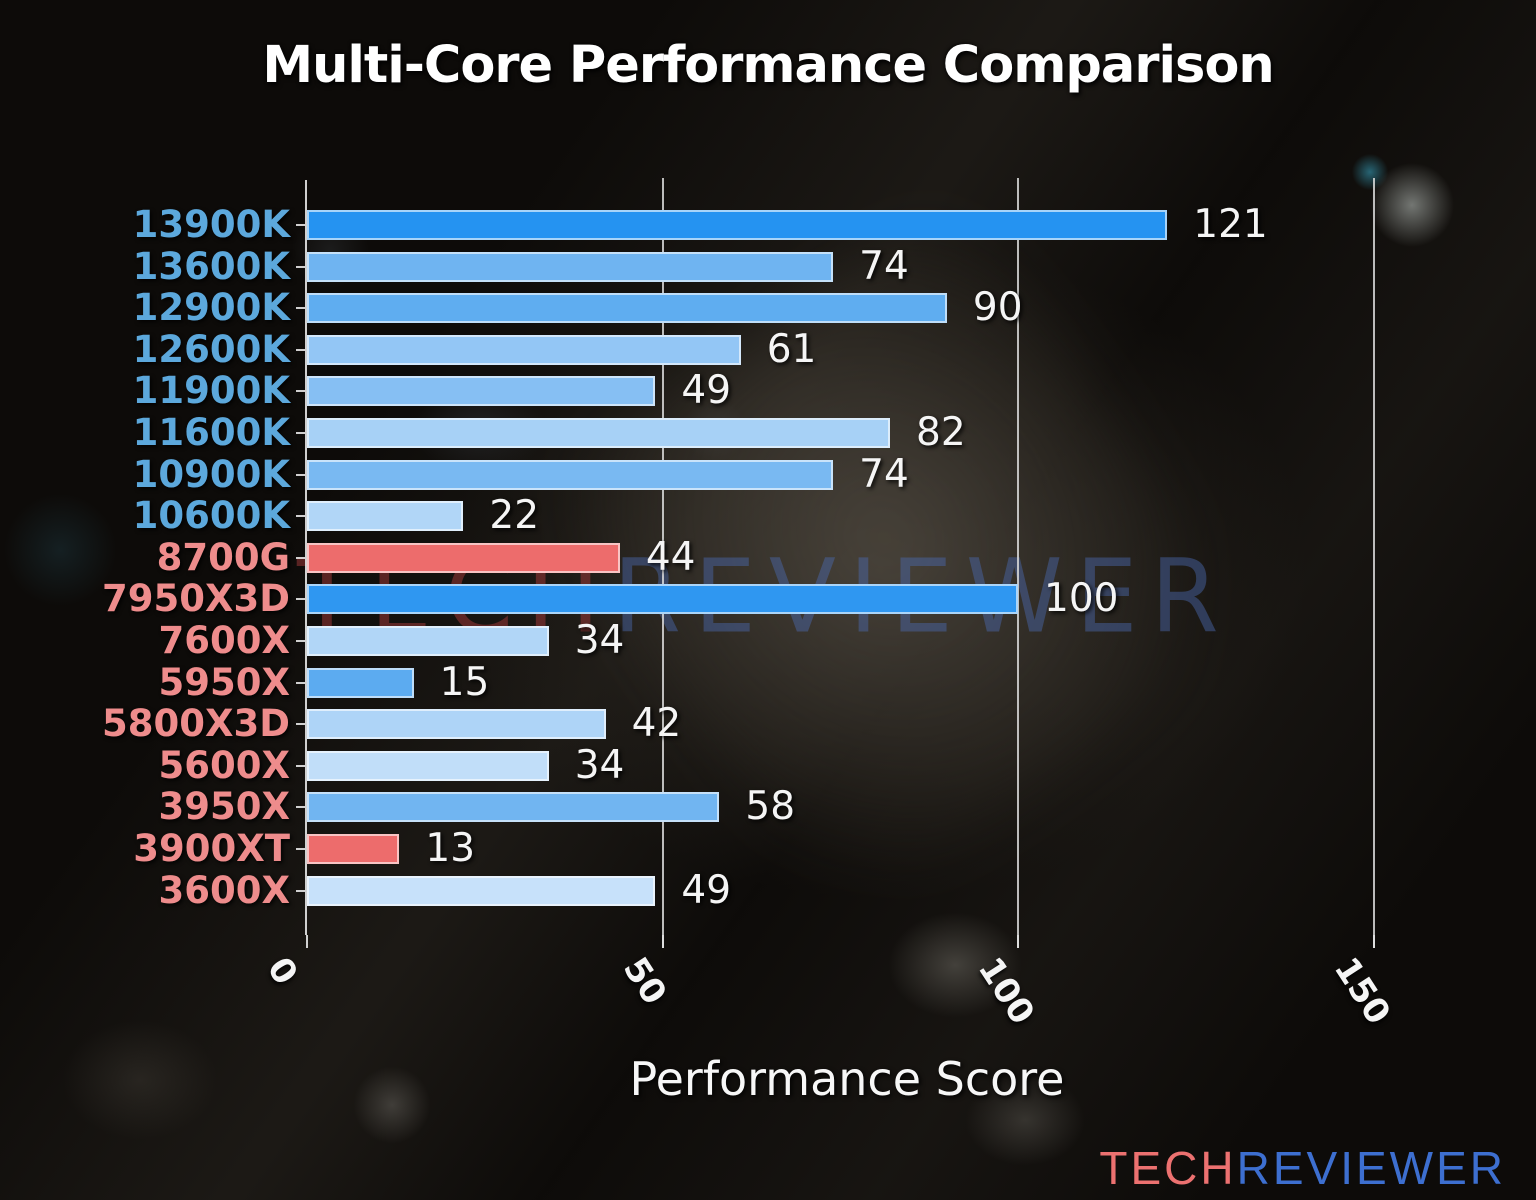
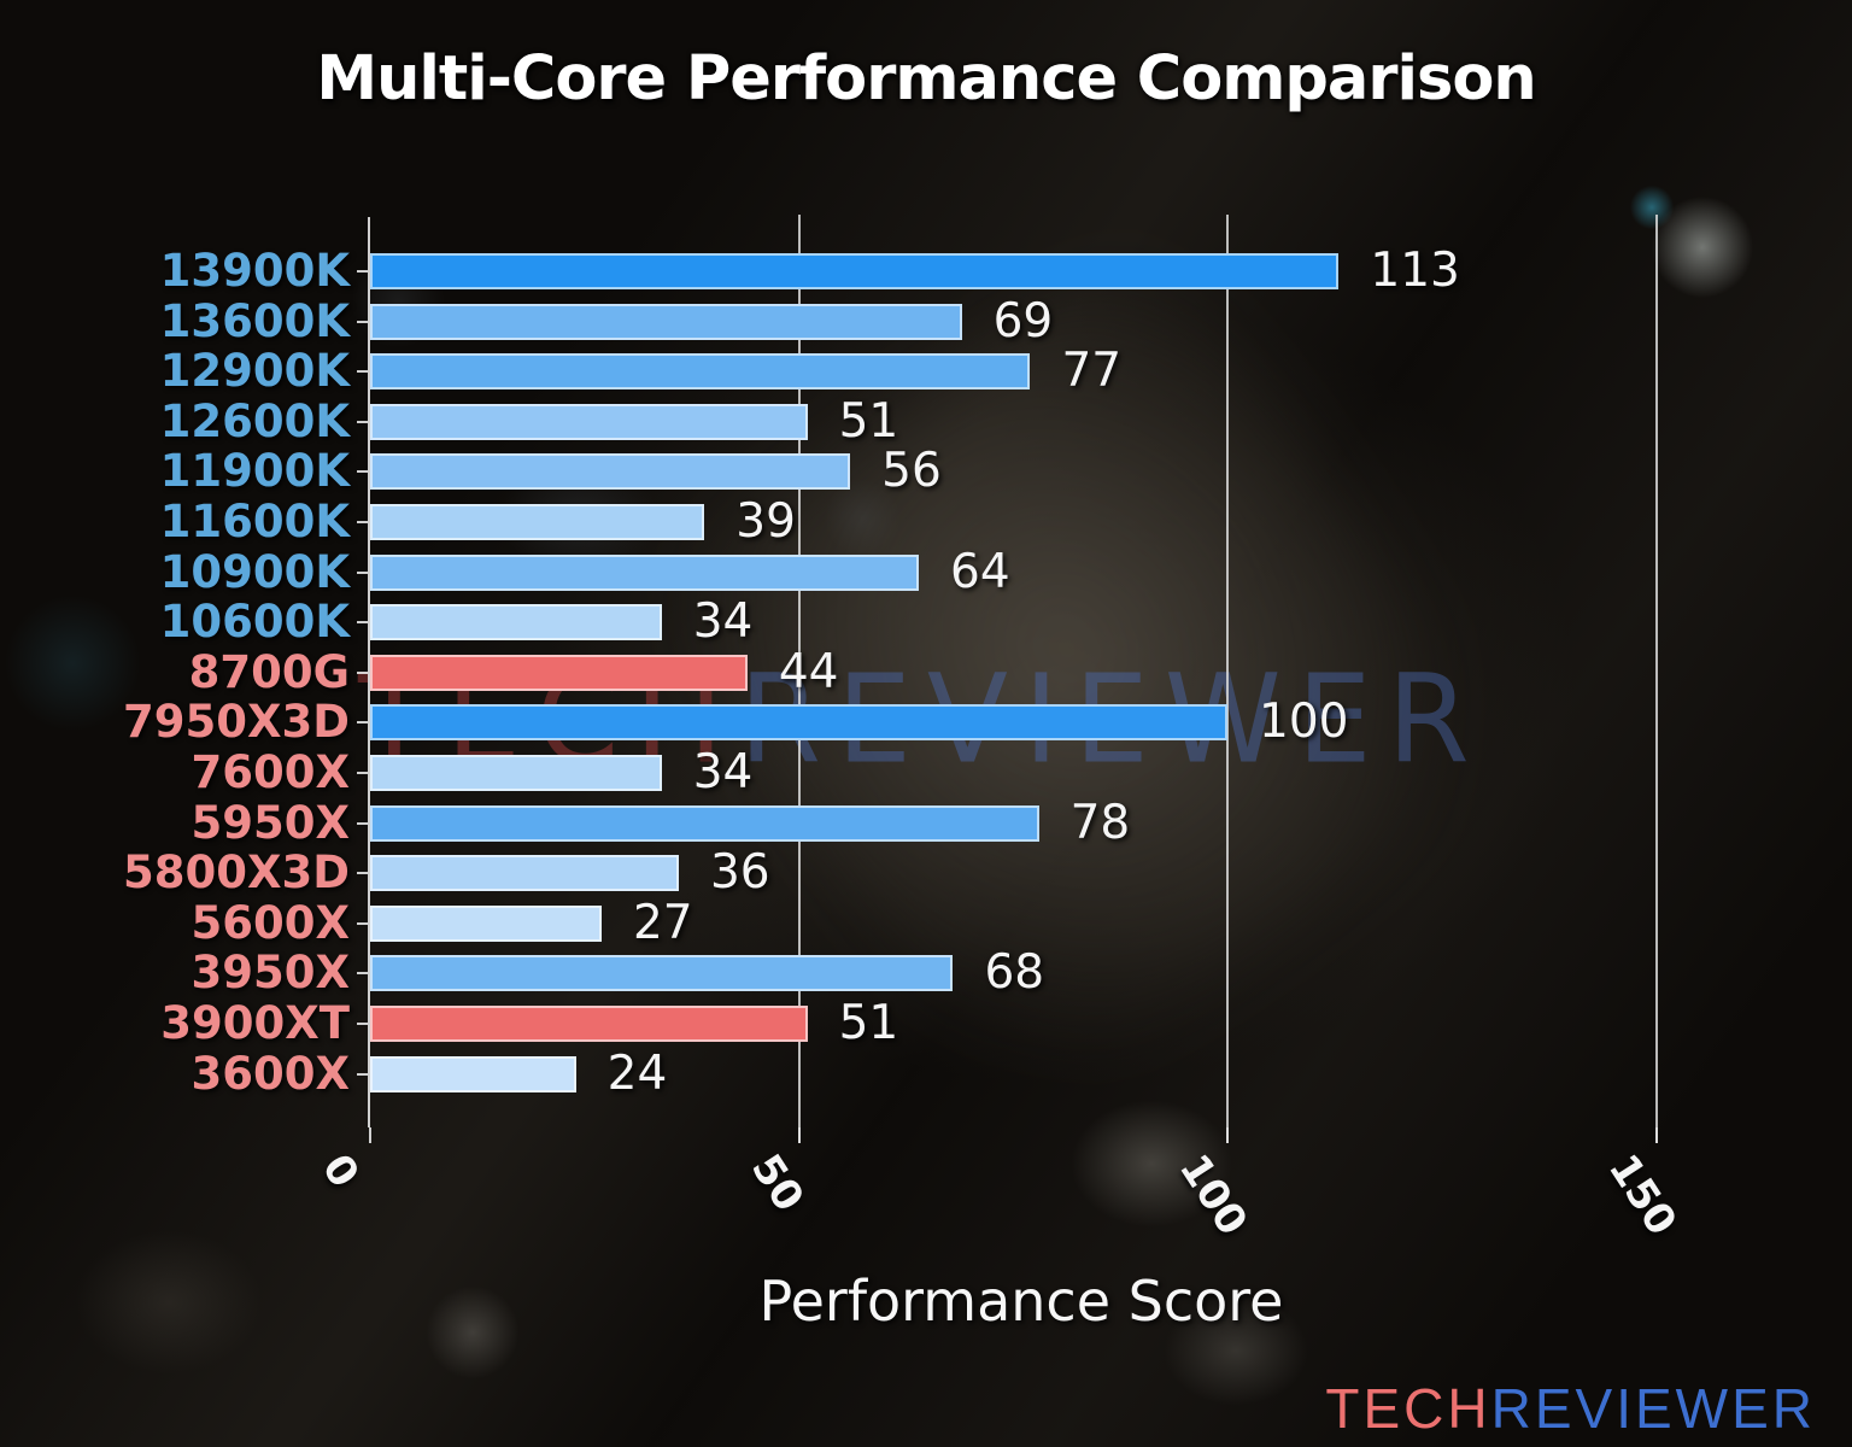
13900K: 121 -> 113
13600K: 74 -> 69
12900K: 90 -> 77
12600K: 61 -> 51
11900K: 49 -> 56
11600K: 82 -> 39
10900K: 74 -> 64
10600K: 22 -> 34
5950X: 15 -> 78
5800X3D: 42 -> 36
5600X: 34 -> 27
3950X: 58 -> 68
3900XT: 13 -> 51
3600X: 49 -> 24
